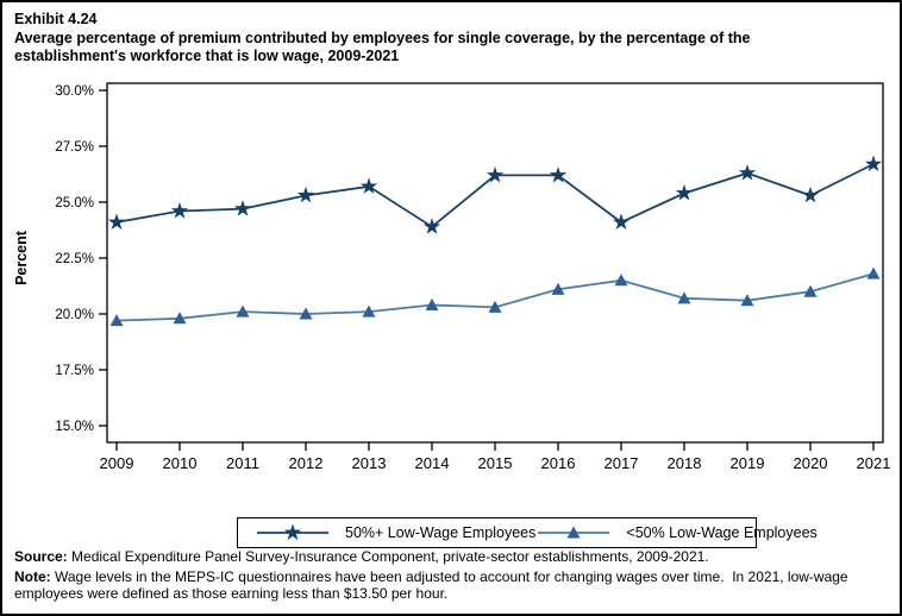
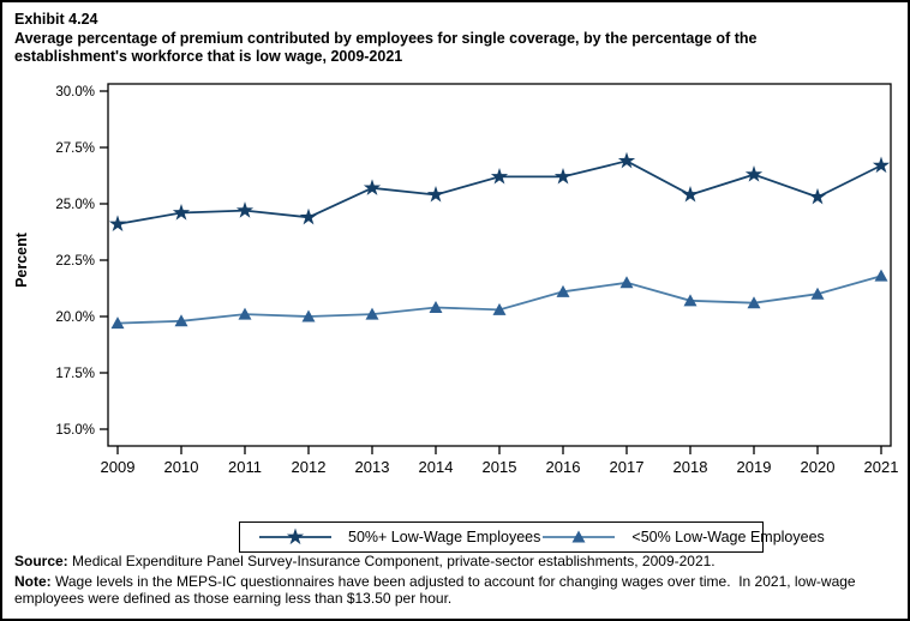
50%+ Low-Wage Employees/2012: 25.3% -> 24.4%
50%+ Low-Wage Employees/2014: 23.9% -> 25.4%
50%+ Low-Wage Employees/2017: 24.1% -> 26.9%
